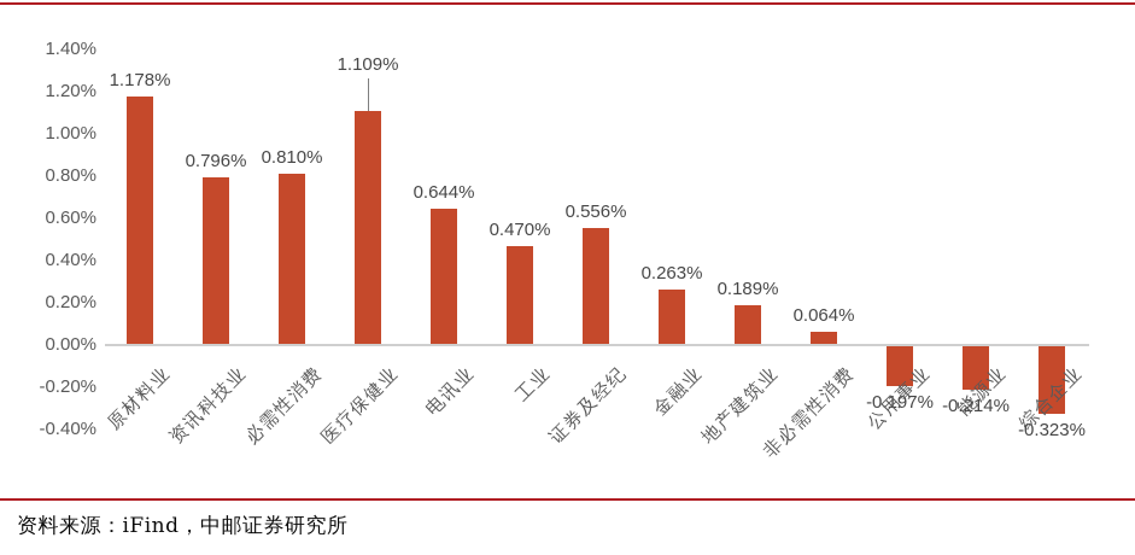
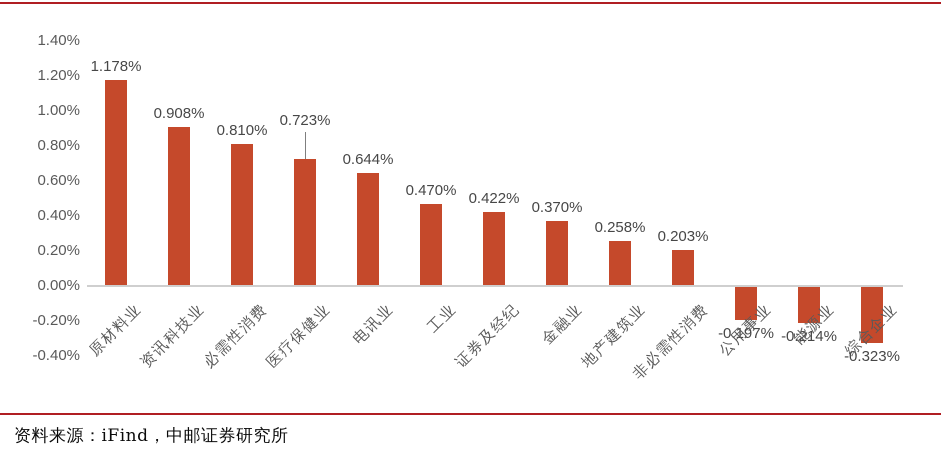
资讯科技业: 0.796% -> 0.908%
医疗保健业: 1.109% -> 0.723%
证券及经纪: 0.556% -> 0.422%
金融业: 0.263% -> 0.370%
地产建筑业: 0.189% -> 0.258%
非必需性消费: 0.064% -> 0.203%
